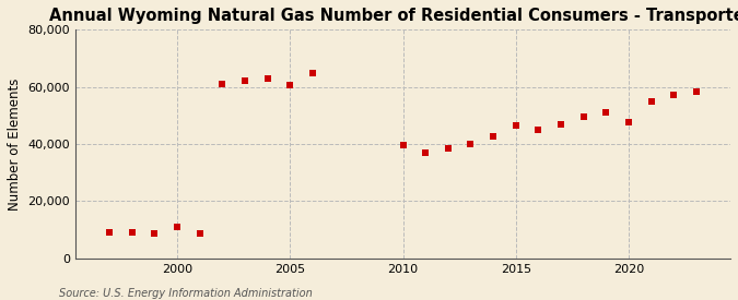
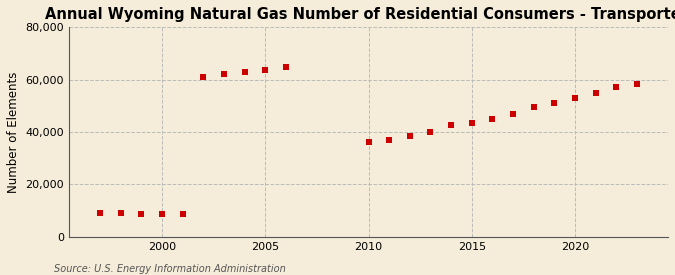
2000: 11,000 -> 8,500
2005: 60,500 -> 63,500
2010: 39,500 -> 36,000
2015: 46,500 -> 43,500
2020: 47,500 -> 53,000
